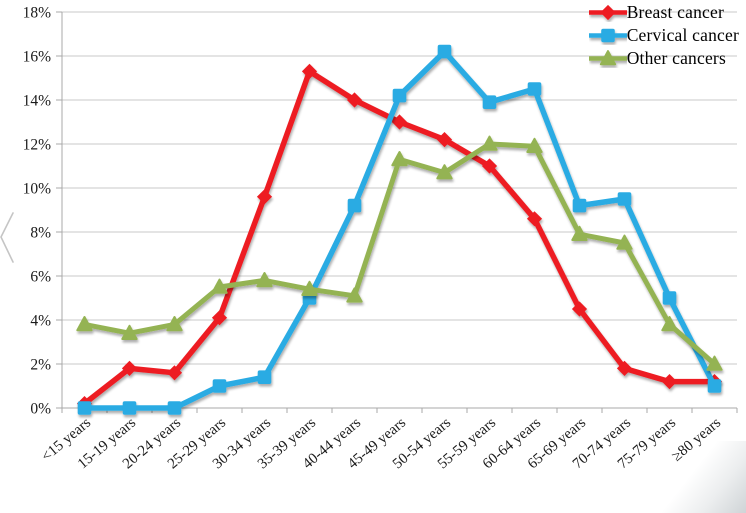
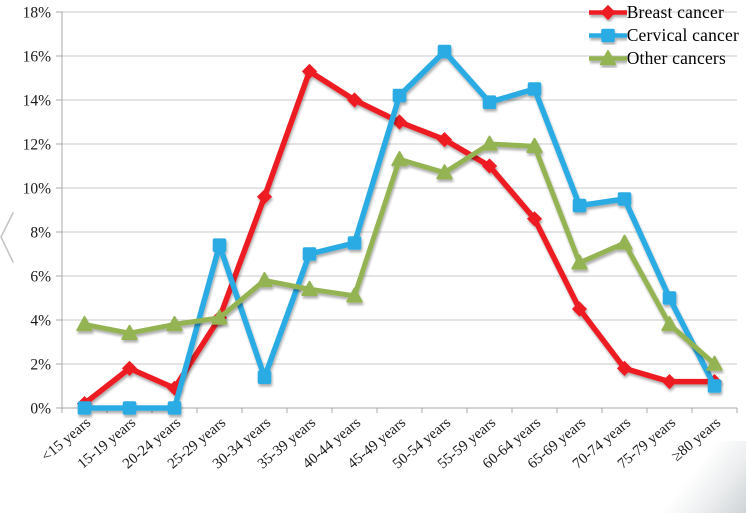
Breast cancer/20-24 years: 1.6% -> 0.9%
Cervical cancer/25-29 years: 1.0% -> 7.4%
Other cancers/25-29 years: 5.5% -> 4.1%
Cervical cancer/35-39 years: 5.0% -> 7.0%
Cervical cancer/40-44 years: 9.2% -> 7.5%
Other cancers/65-69 years: 7.9% -> 6.6%
